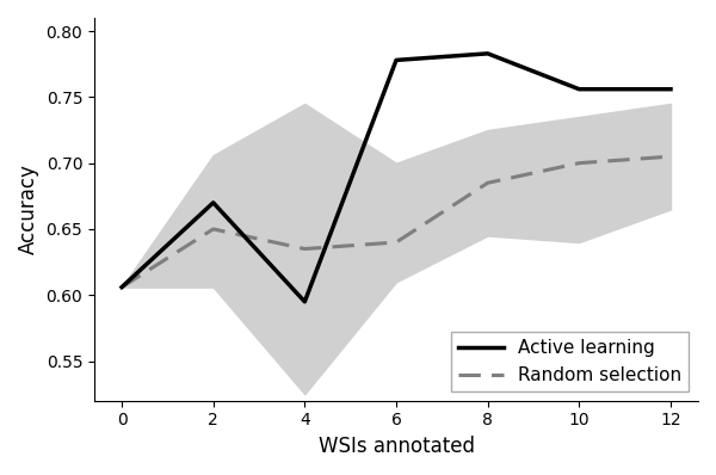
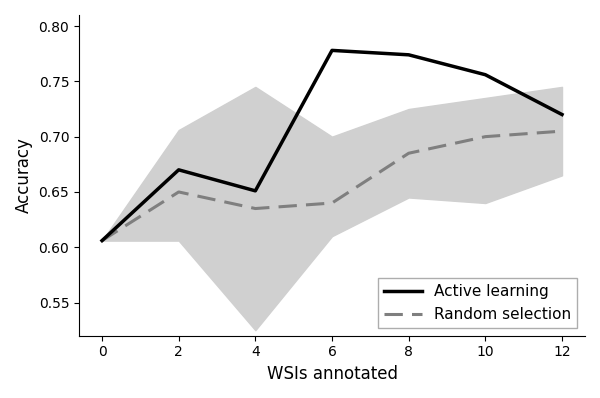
Active learning/4: 0.595 -> 0.651
Active learning/8: 0.783 -> 0.774
Active learning/12: 0.756 -> 0.720
